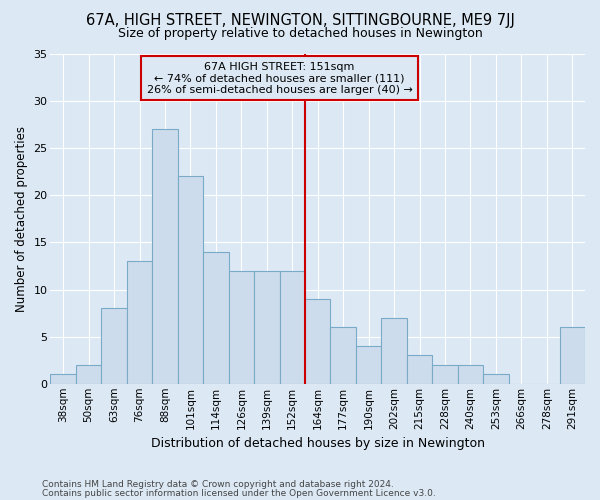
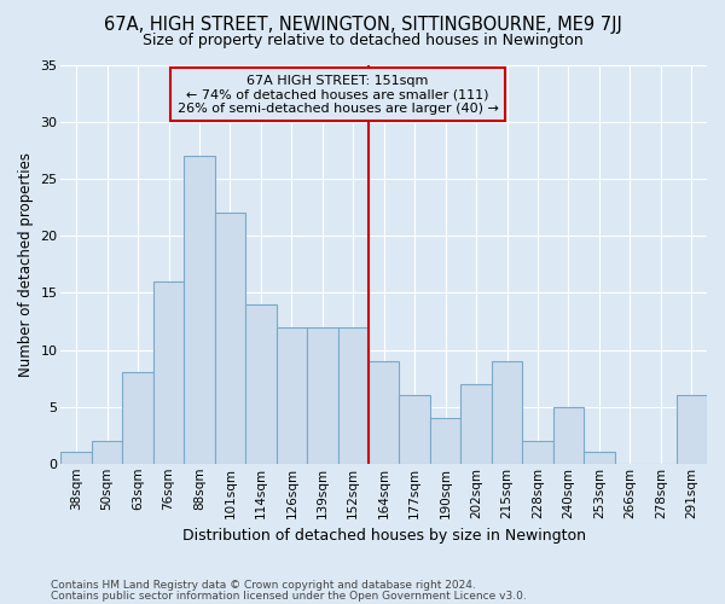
76sqm: 13 -> 16
215sqm: 3 -> 9
240sqm: 2 -> 5
